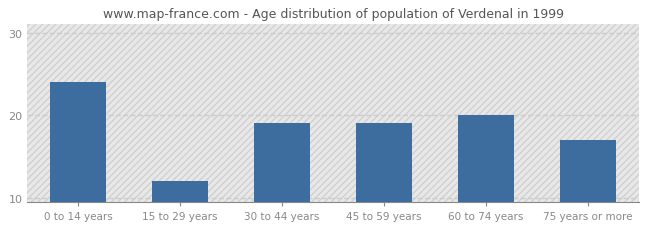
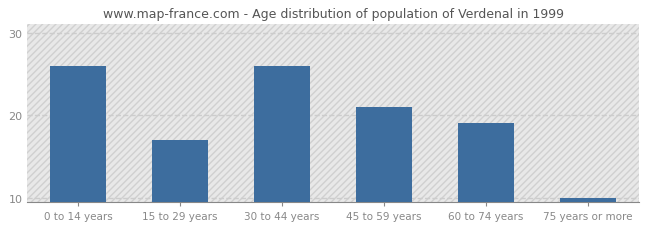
0 to 14 years: 24 -> 26
15 to 29 years: 12 -> 17
30 to 44 years: 19 -> 26
45 to 59 years: 19 -> 21
60 to 74 years: 20 -> 19
75 years or more: 17 -> 10
